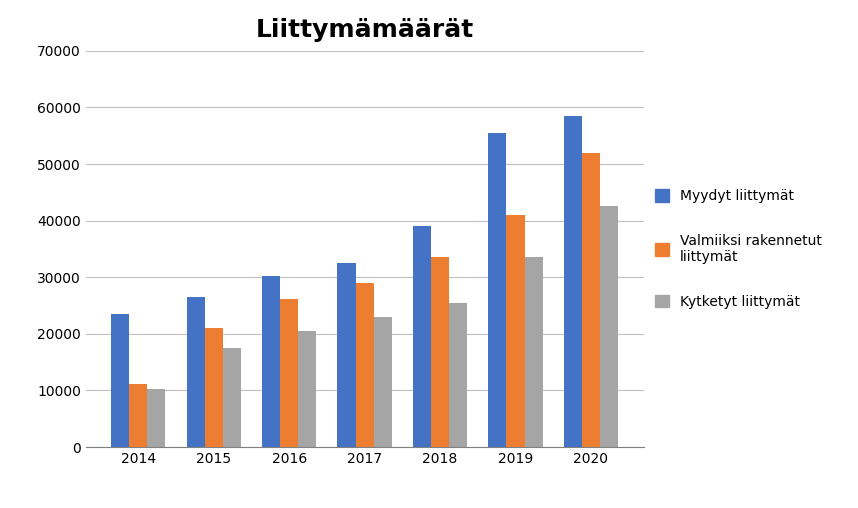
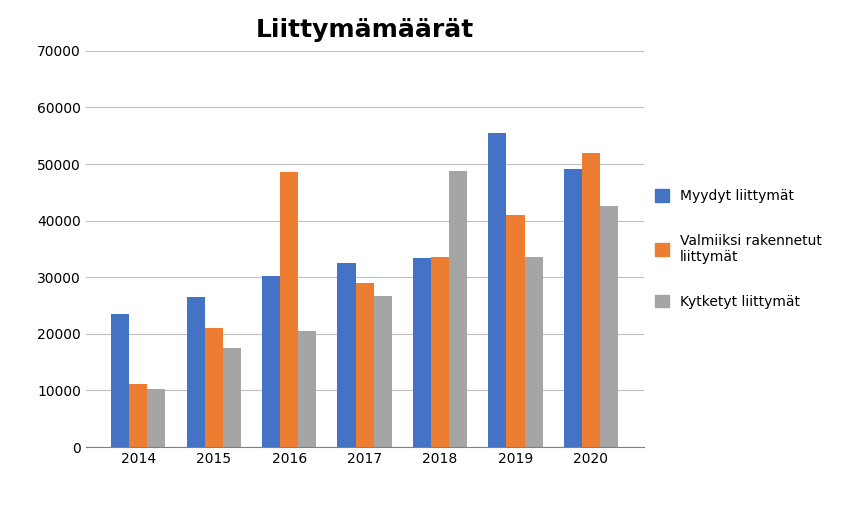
Valmiiksi rakennetut liittymät/2016: 26200 -> 48600
Kytketyt liittymät/2017: 23000 -> 26600
Myydyt liittymät/2018: 39000 -> 33400
Kytketyt liittymät/2018: 25500 -> 48800
Myydyt liittymät/2020: 58500 -> 49200
